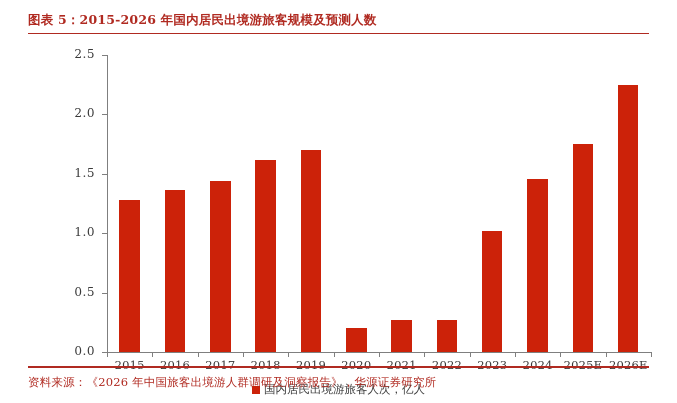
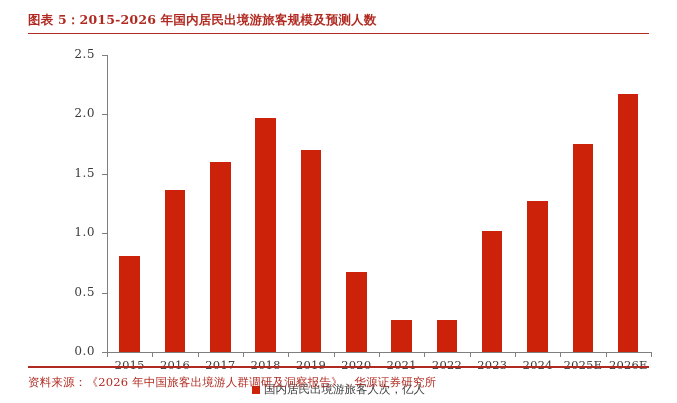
2015: 1.28 -> 0.81
2017: 1.44 -> 1.60
2018: 1.62 -> 1.97
2020: 0.20 -> 0.67
2024: 1.46 -> 1.27
2026E: 2.25 -> 2.17
